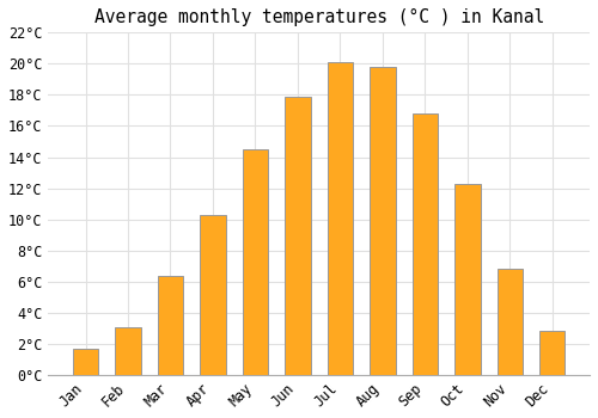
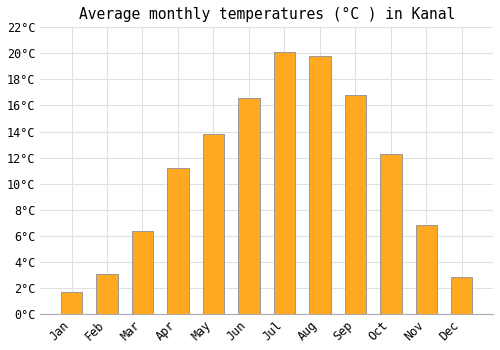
Apr: 10.3°C -> 11.2°C
May: 14.5°C -> 13.8°C
Jun: 17.9°C -> 16.6°C
